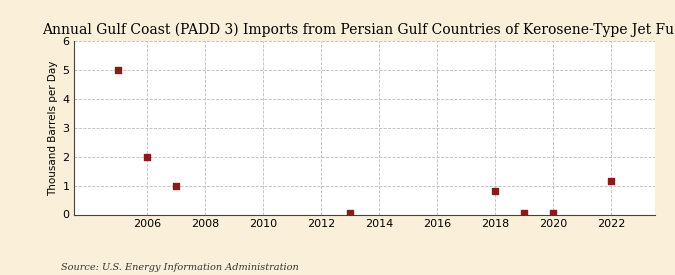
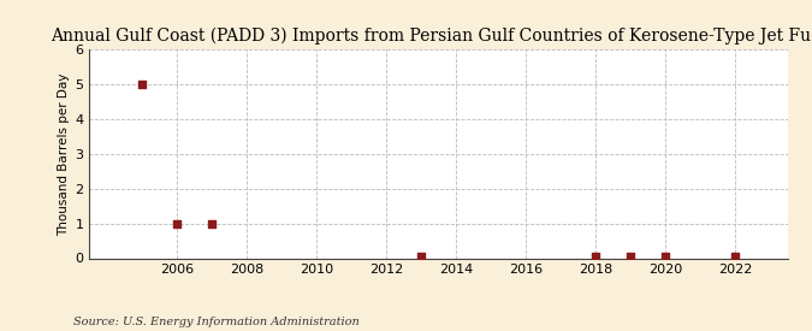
2006: 2.00 -> 1.00
2018: 0.80 -> 0.05
2022: 1.15 -> 0.05
